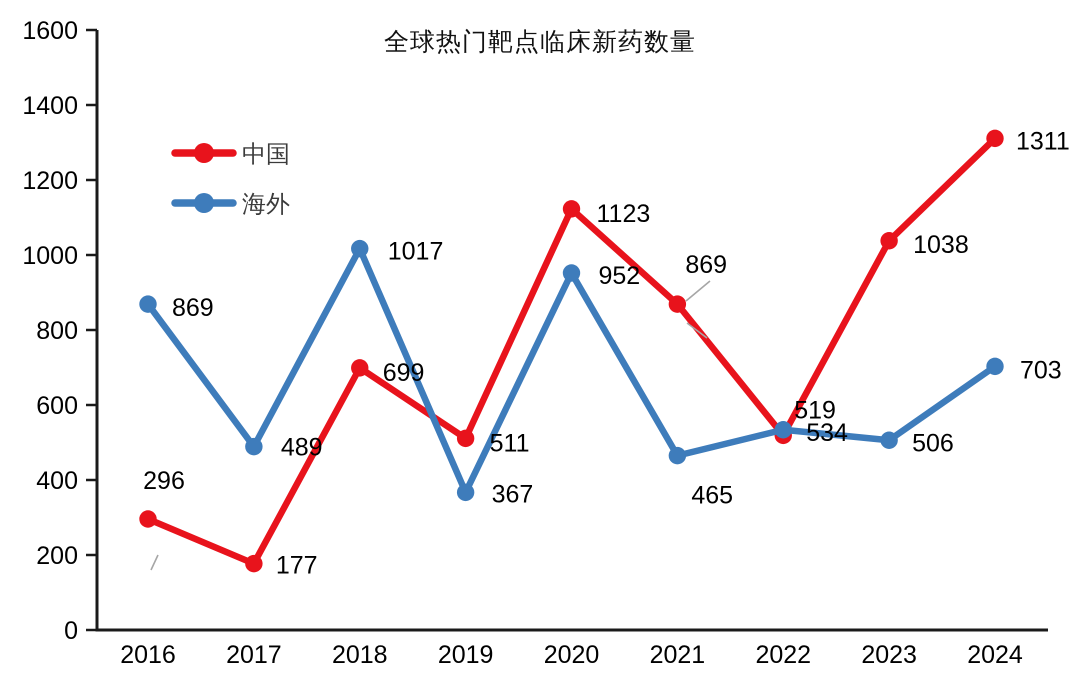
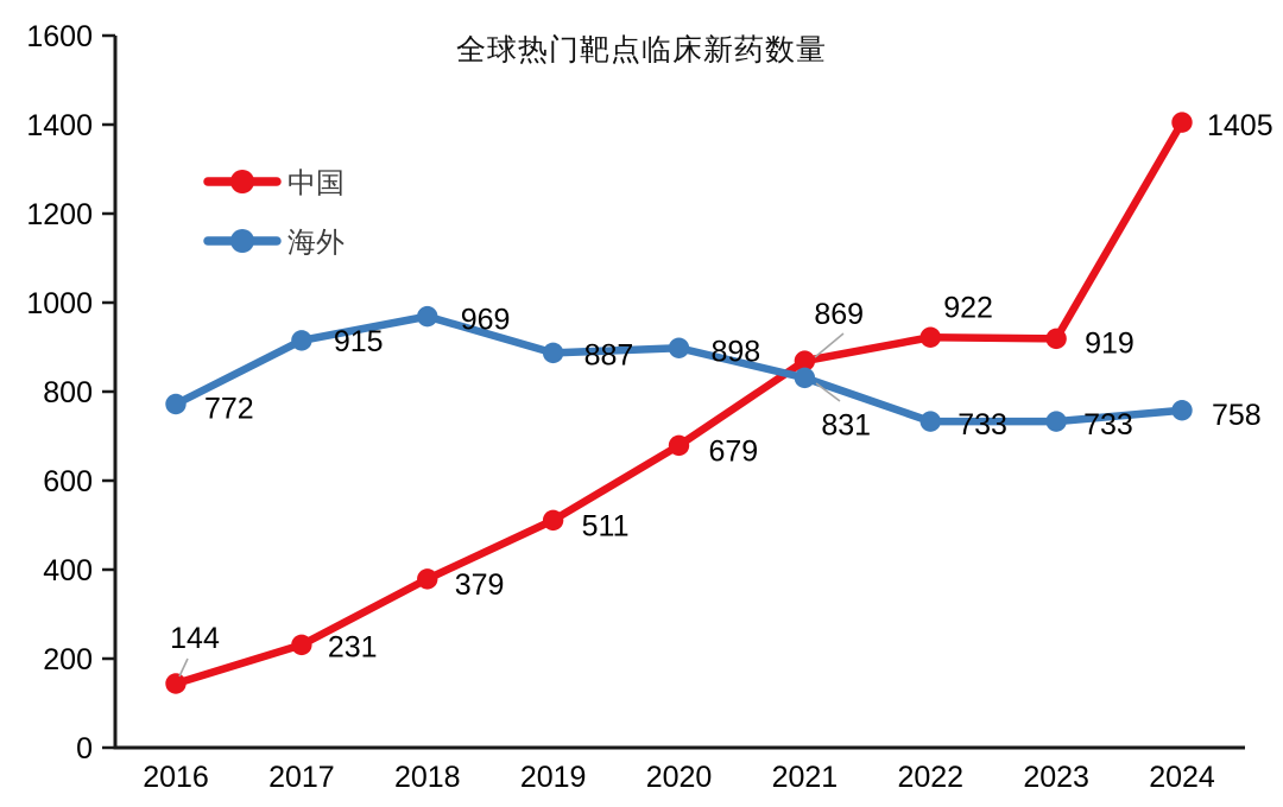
中国/2016: 296 -> 144
海外/2016: 869 -> 772
中国/2017: 177 -> 231
海外/2017: 489 -> 915
中国/2018: 699 -> 379
海外/2018: 1017 -> 969
海外/2019: 367 -> 887
中国/2020: 1123 -> 679
海外/2020: 952 -> 898
海外/2021: 465 -> 831
中国/2022: 519 -> 922
海外/2022: 534 -> 733
中国/2023: 1038 -> 919
海外/2023: 506 -> 733
中国/2024: 1311 -> 1405
海外/2024: 703 -> 758
